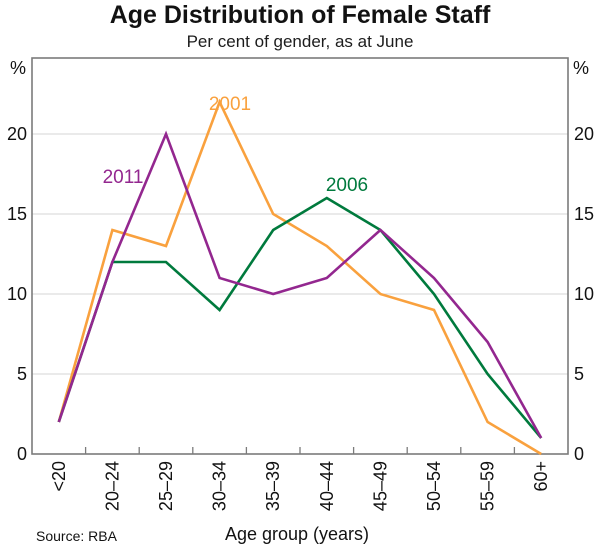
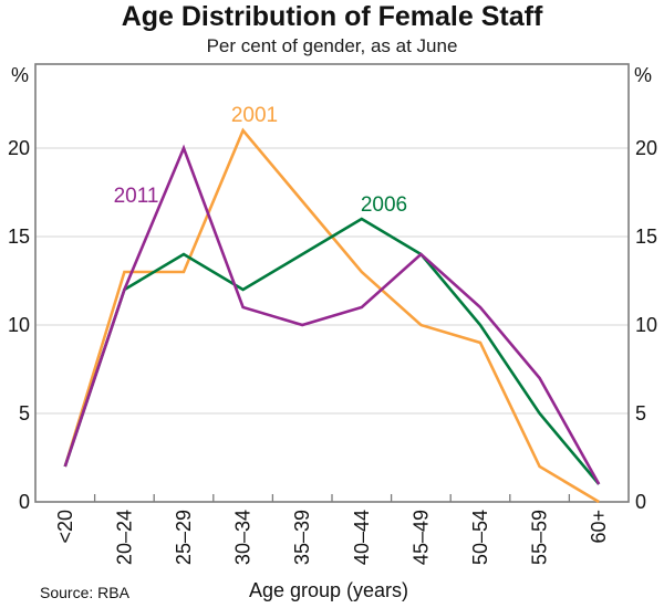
2001/20–24: 14 -> 13
2006/25–29: 12 -> 14
2001/30–34: 22 -> 21
2006/30–34: 9 -> 12
2001/35–39: 15 -> 17
